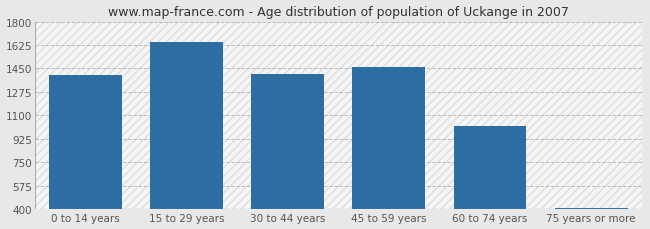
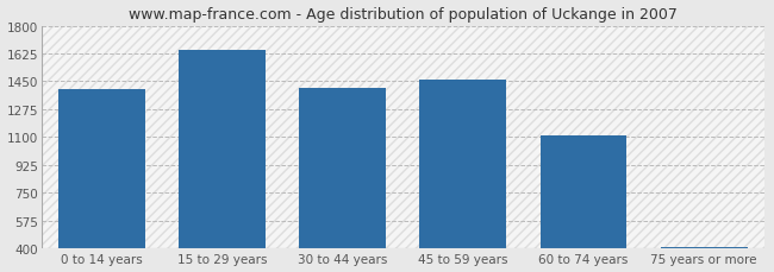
60 to 74 years: 1020 -> 1110
